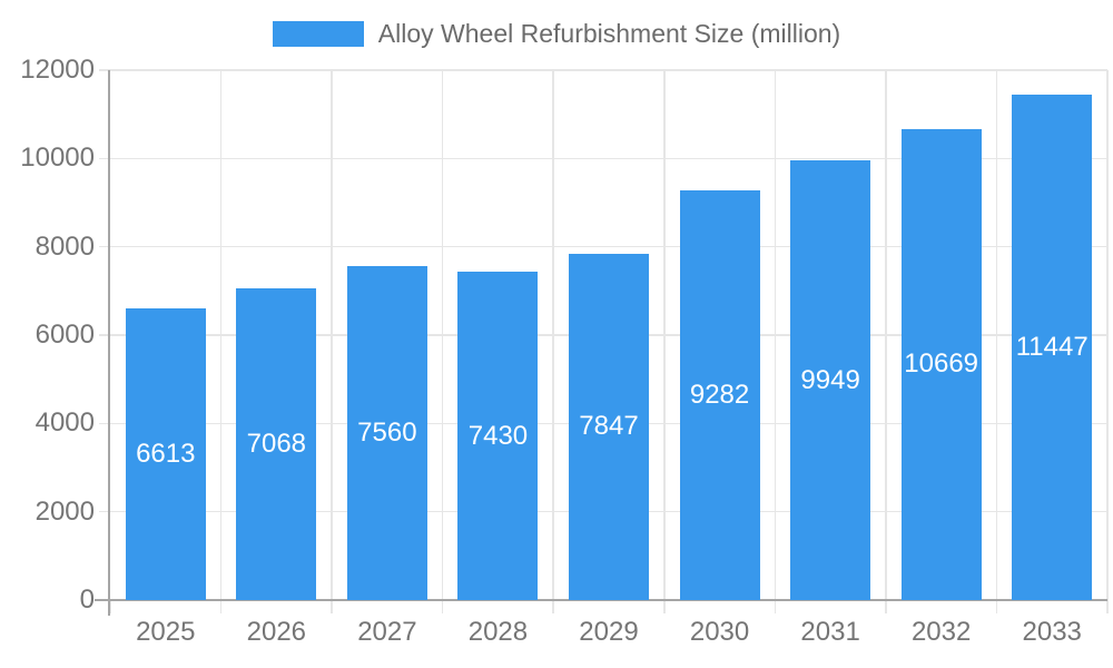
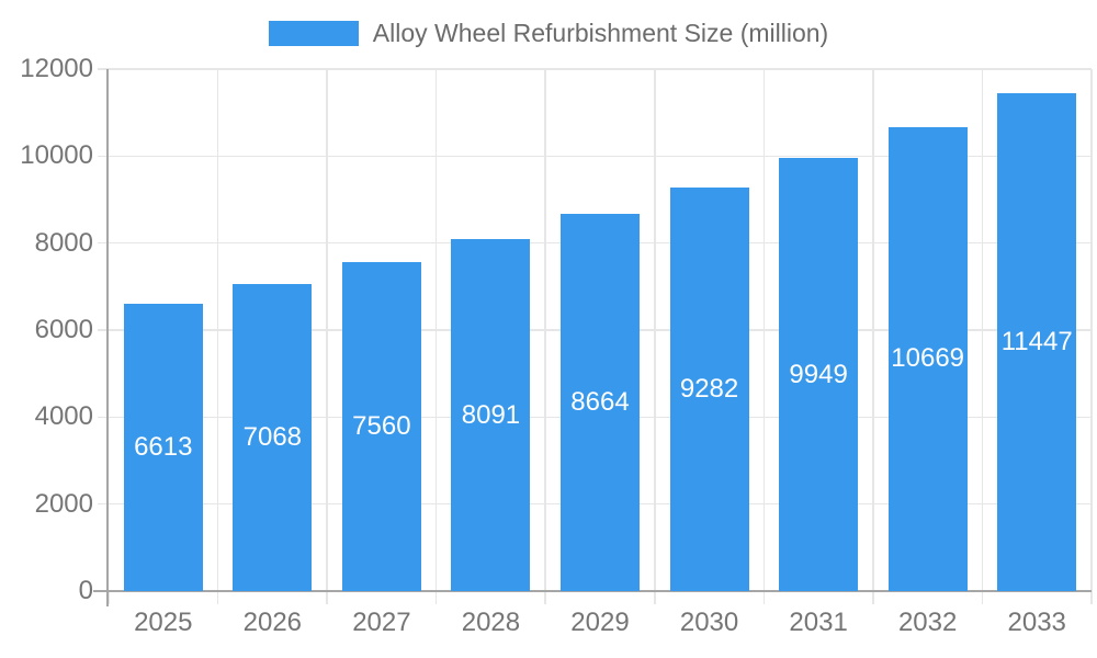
2028: 7430 -> 8091
2029: 7847 -> 8664
